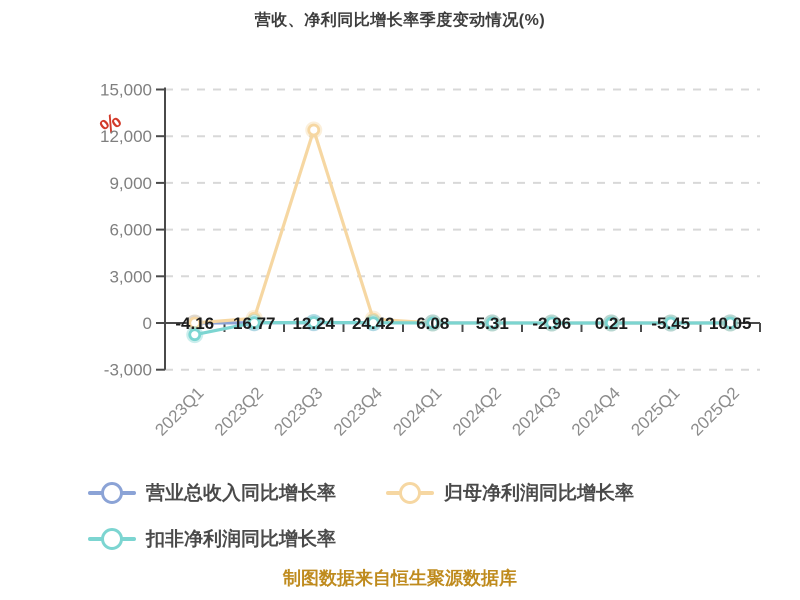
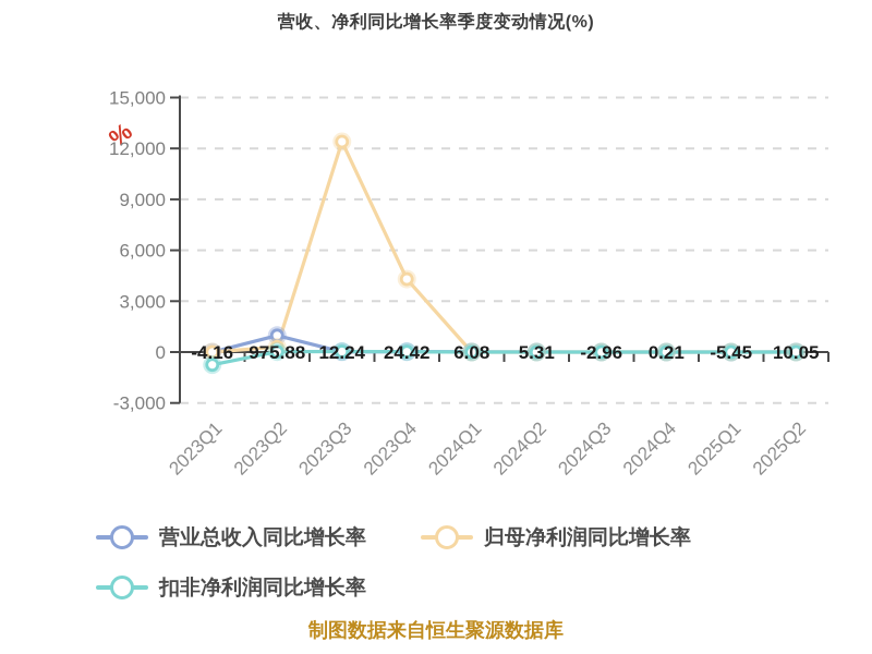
营业总收入同比增长率/2023Q2: 16.77 -> 975.88
归母净利润同比增长率/2023Q4: 200 -> 4300
